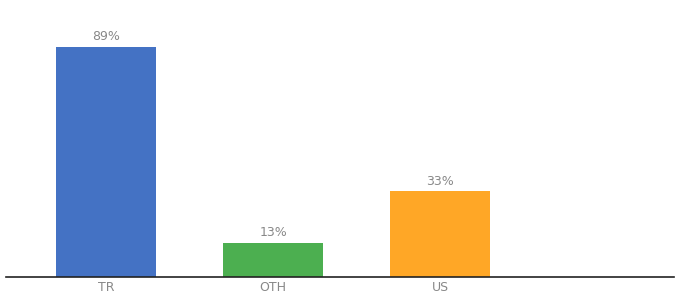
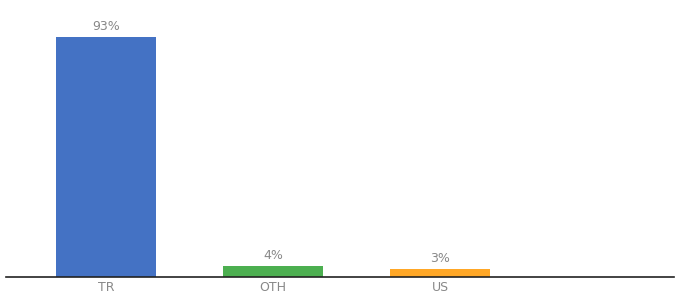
TR: 89% -> 93%
OTH: 13% -> 4%
US: 33% -> 3%
